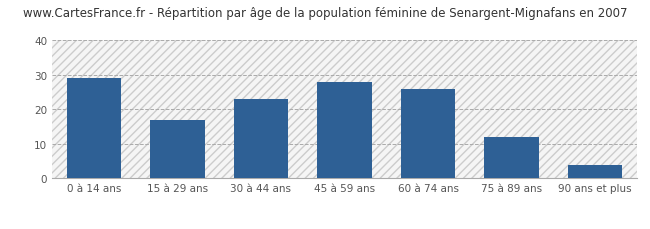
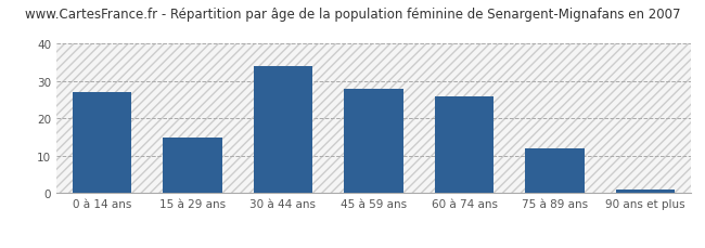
0 à 14 ans: 29 -> 27
15 à 29 ans: 17 -> 15
30 à 44 ans: 23 -> 34
90 ans et plus: 4 -> 1
